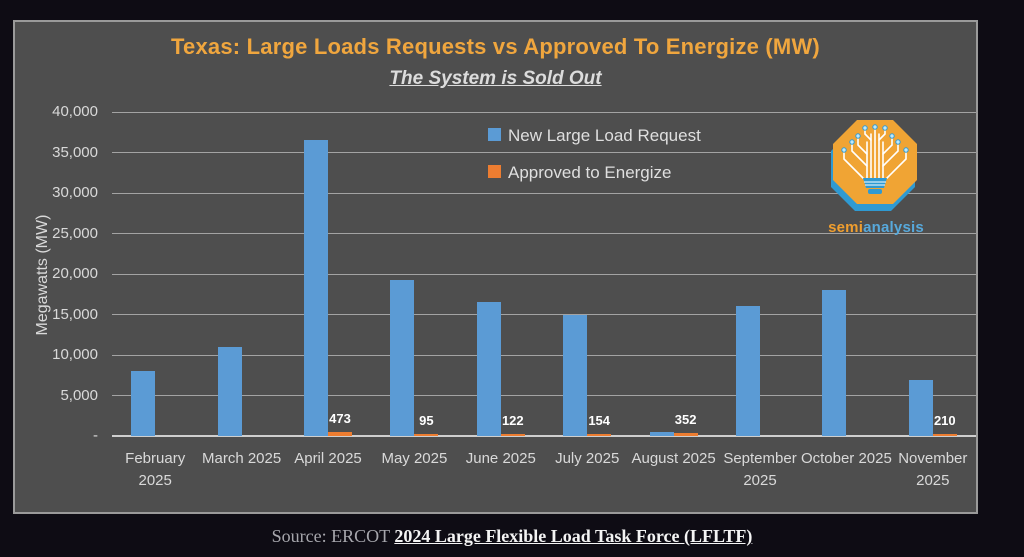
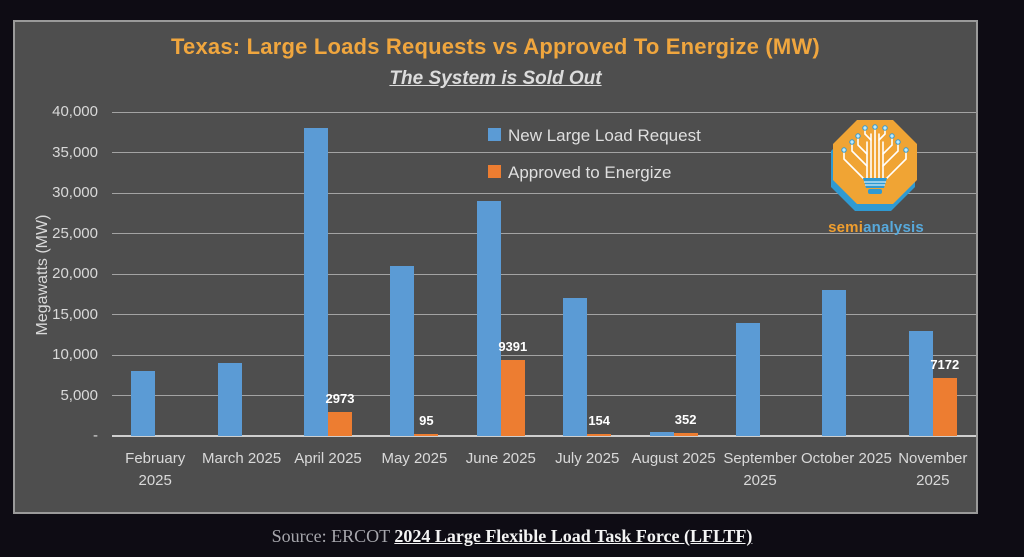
New Large Load Request/March 2025: 11000 -> 9000
New Large Load Request/April 2025: 37000 -> 38000
Approved to Energize/April 2025: 473 -> 2973
New Large Load Request/May 2025: 19000 -> 21000
New Large Load Request/June 2025: 16000 -> 29000
Approved to Energize/June 2025: 122 -> 9391
New Large Load Request/July 2025: 15000 -> 17000
New Large Load Request/September 2025: 16000 -> 14000
New Large Load Request/November 2025: 7000 -> 13000
Approved to Energize/November 2025: 210 -> 7172
